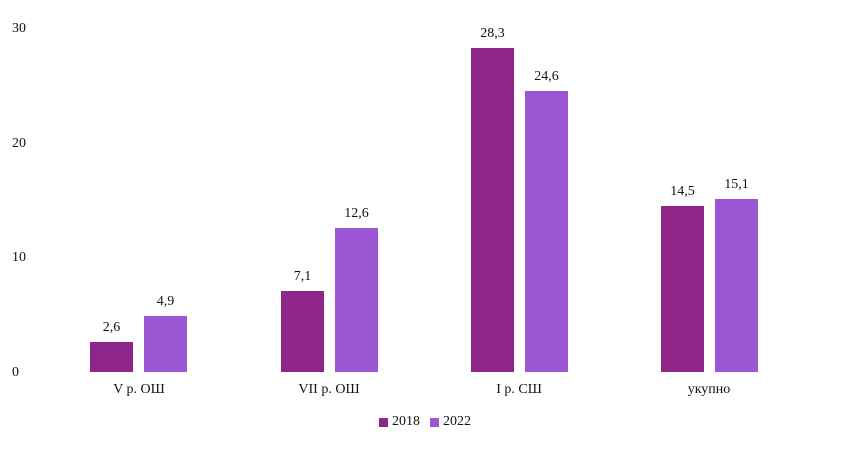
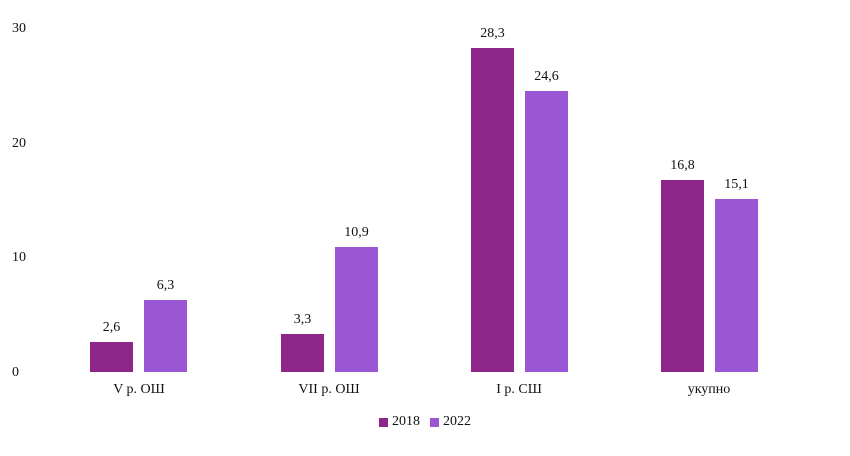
2022/V р. ОШ: 4,9 -> 6,3
2018/VII р. ОШ: 7,1 -> 3,3
2022/VII р. ОШ: 12,6 -> 10,9
2018/укупно: 14,5 -> 16,8
